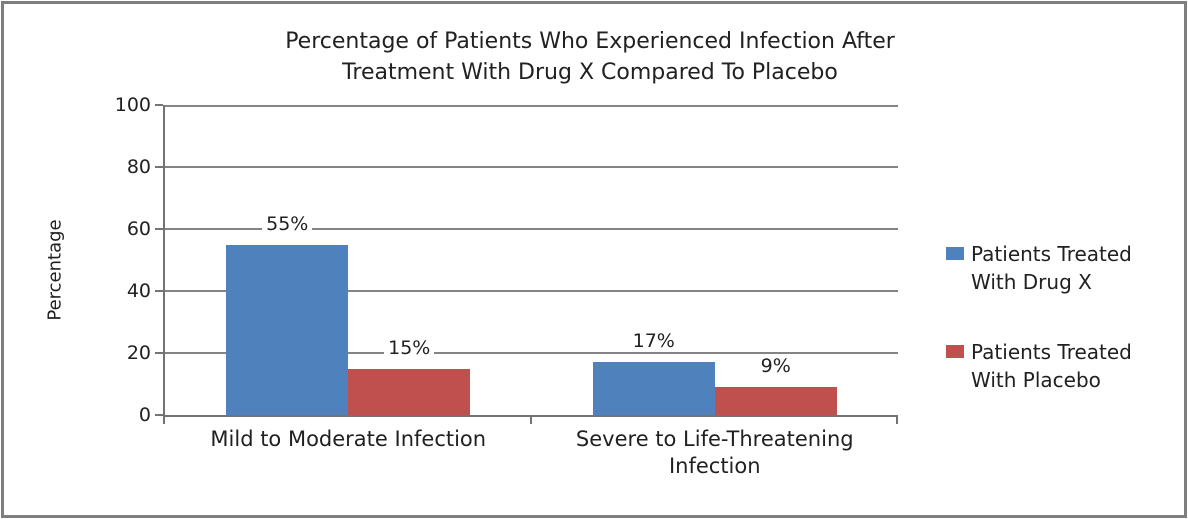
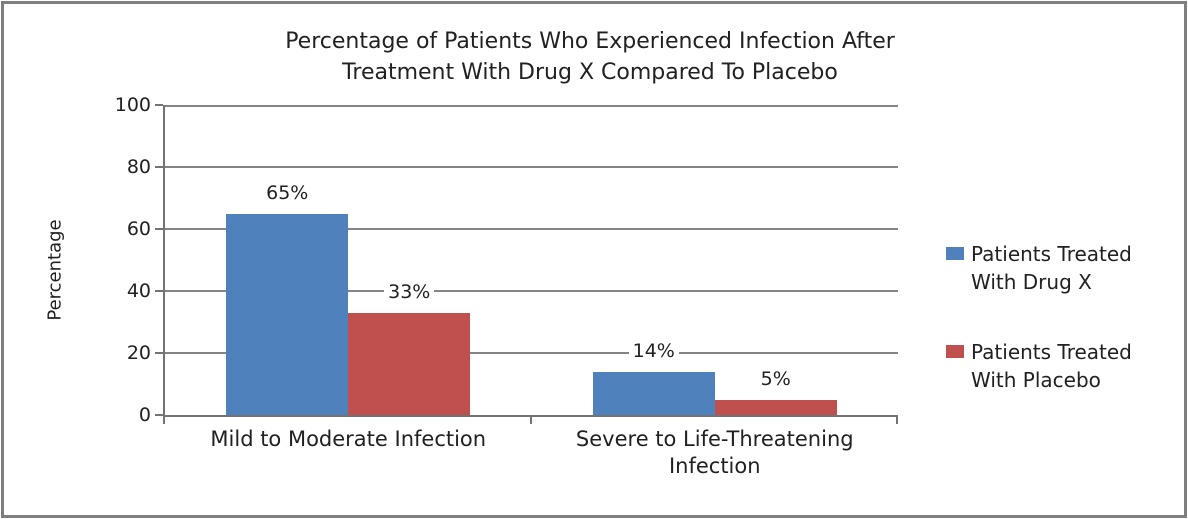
Patients Treated With Drug X/Mild to Moderate Infection: 55% -> 65%
Patients Treated With Placebo/Mild to Moderate Infection: 15% -> 33%
Patients Treated With Drug X/Severe to Life-Threatening Infection: 17% -> 14%
Patients Treated With Placebo/Severe to Life-Threatening Infection: 9% -> 5%
